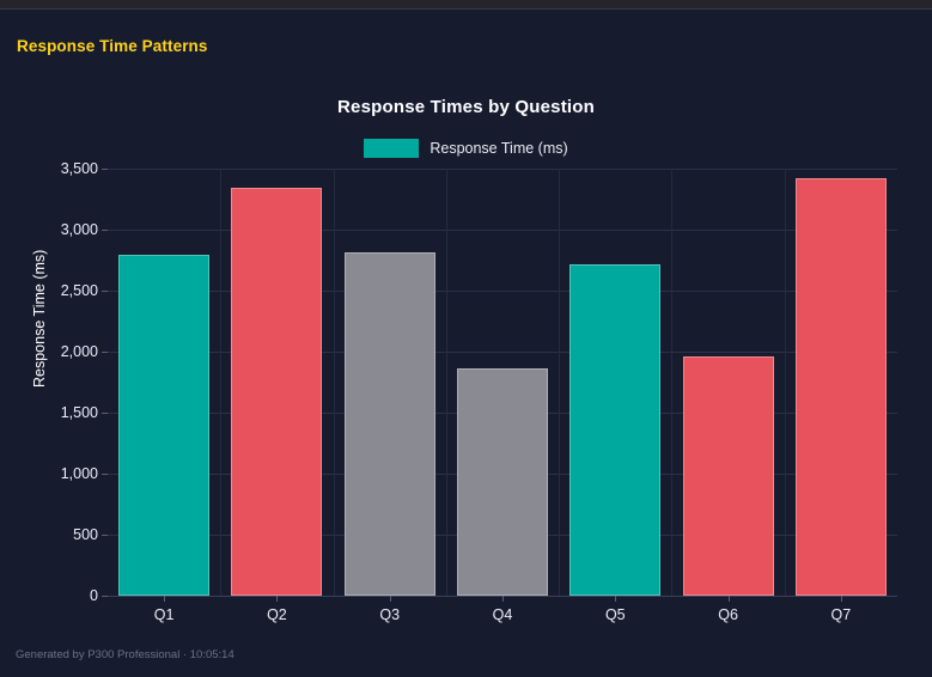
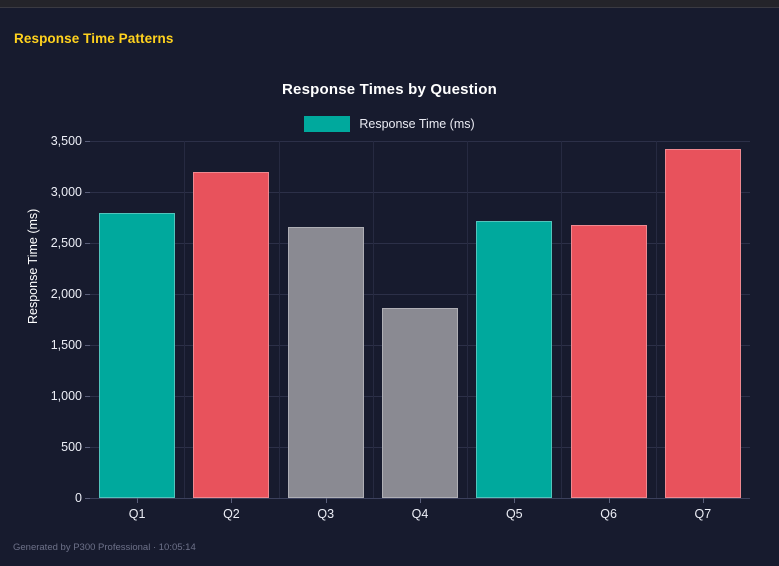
Q2: 3340 -> 3200
Q3: 2810 -> 2660
Q6: 1960 -> 2680
